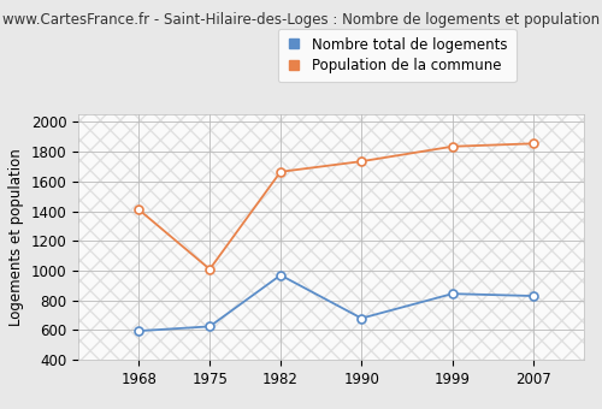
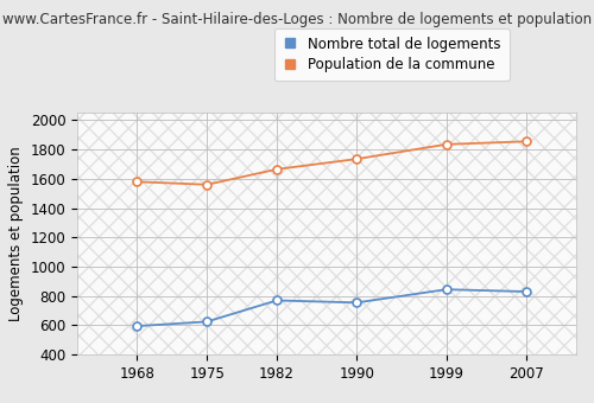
Population de la commune/1968: 1410 -> 1580
Population de la commune/1975: 1010 -> 1560
Nombre total de logements/1982: 970 -> 770
Nombre total de logements/1990: 680 -> 760
